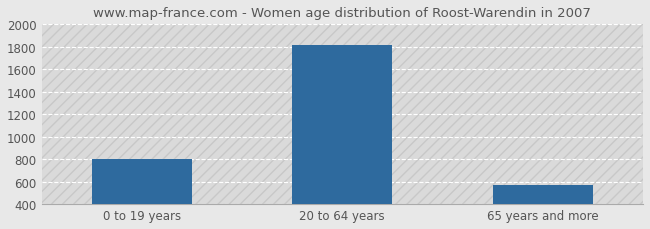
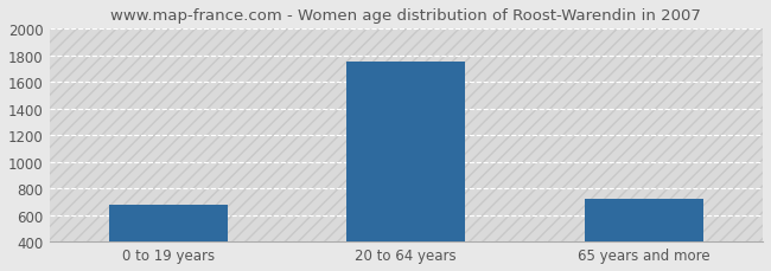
0 to 19 years: 800 -> 680
20 to 64 years: 1820 -> 1750
65 years and more: 580 -> 720
